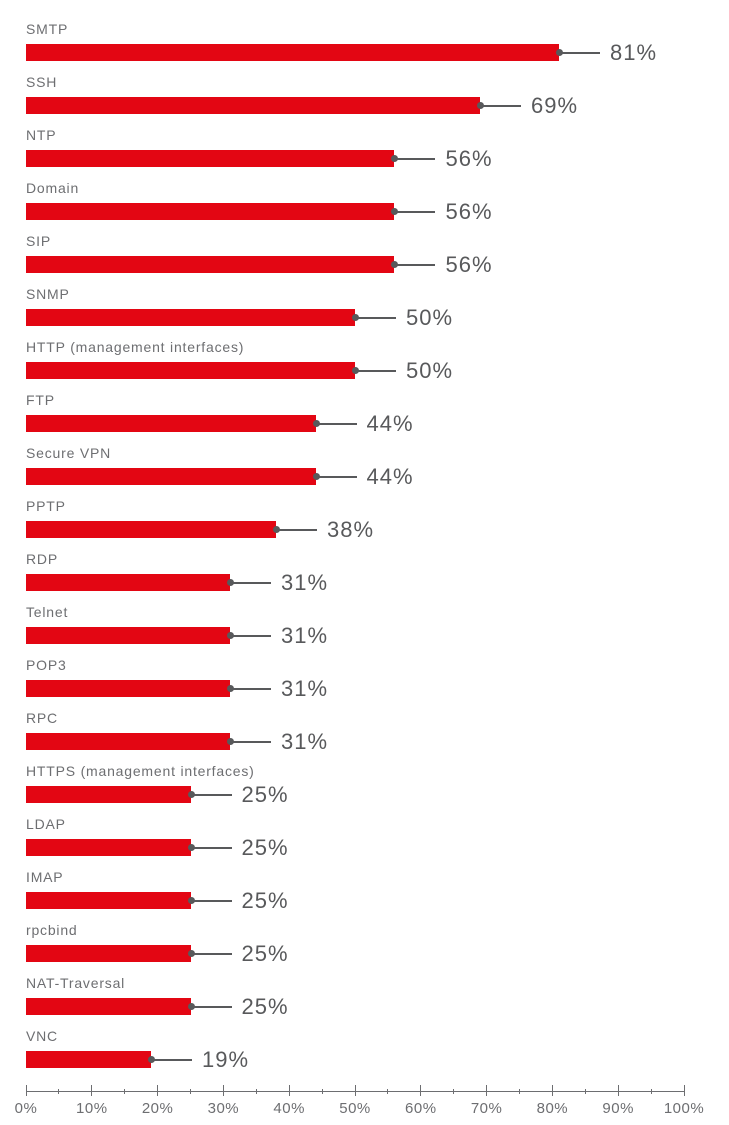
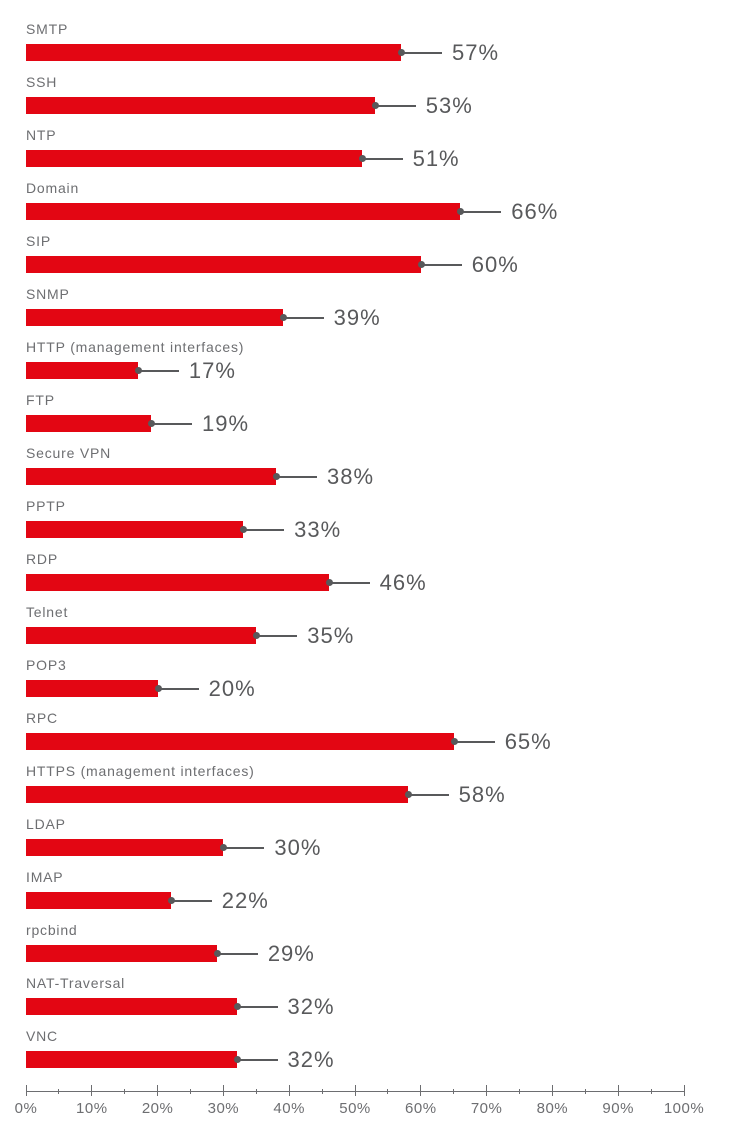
SMTP: 81% -> 57%
SSH: 69% -> 53%
NTP: 56% -> 51%
Domain: 56% -> 66%
SIP: 56% -> 60%
SNMP: 50% -> 39%
HTTP (management interfaces): 50% -> 17%
FTP: 44% -> 19%
Secure VPN: 44% -> 38%
PPTP: 38% -> 33%
RDP: 31% -> 46%
Telnet: 31% -> 35%
POP3: 31% -> 20%
RPC: 31% -> 65%
HTTPS (management interfaces): 25% -> 58%
LDAP: 25% -> 30%
IMAP: 25% -> 22%
rpcbind: 25% -> 29%
NAT-Traversal: 25% -> 32%
VNC: 19% -> 32%
